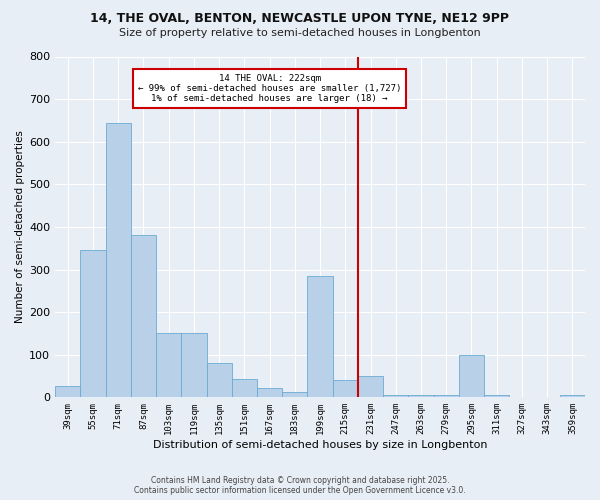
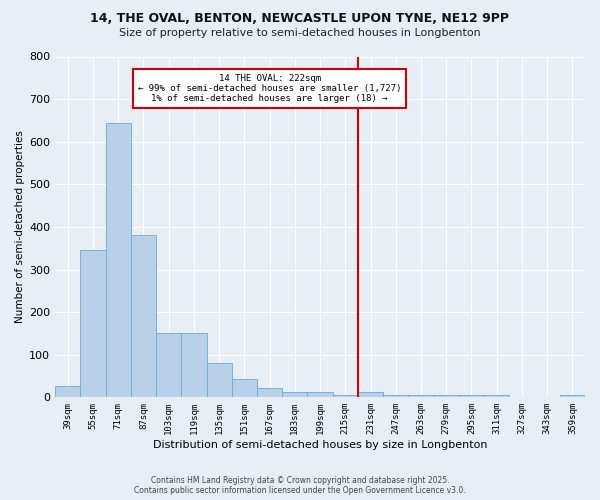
199sqm: 285 -> 13
215sqm: 40 -> 5
231sqm: 50 -> 13
295sqm: 100 -> 5
